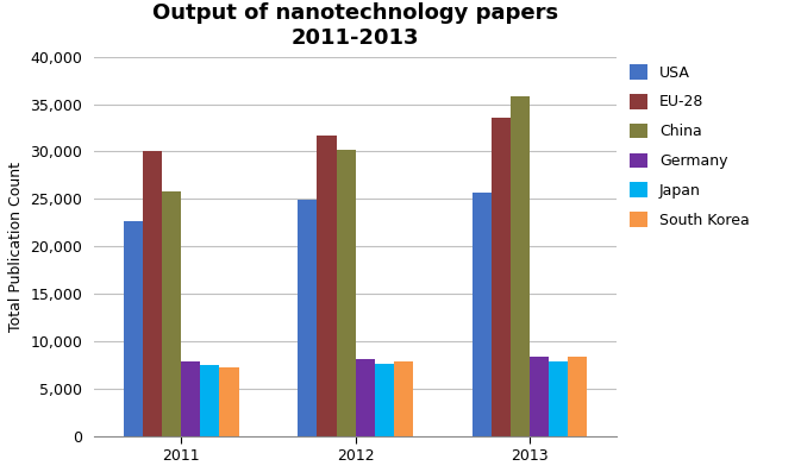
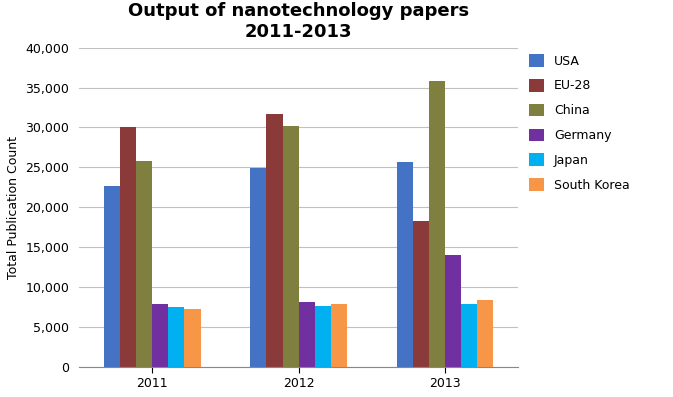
EU-28/2013: 33,600 -> 18,200
Germany/2013: 8,400 -> 14,000
